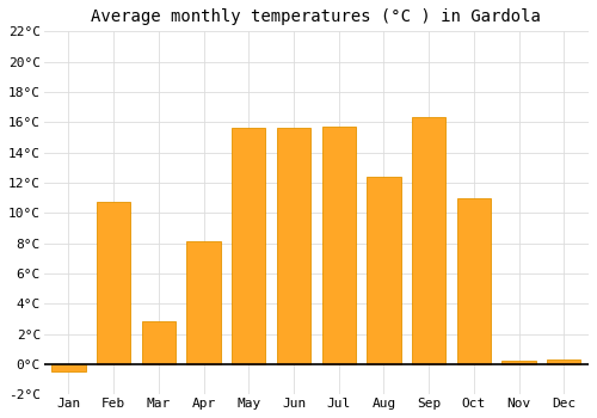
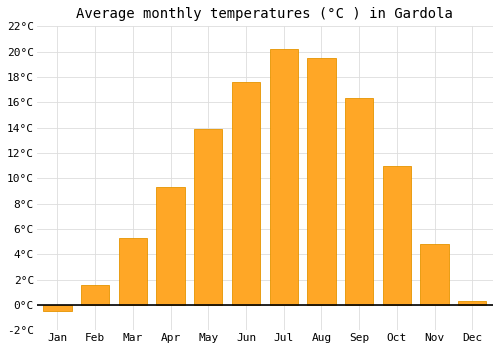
Feb: 10.7°C -> 1.6°C
Mar: 2.8°C -> 5.3°C
Apr: 8.1°C -> 9.3°C
May: 15.6°C -> 13.9°C
Jun: 15.6°C -> 17.6°C
Jul: 15.7°C -> 20.2°C
Aug: 12.4°C -> 19.5°C
Nov: 0.2°C -> 4.8°C
